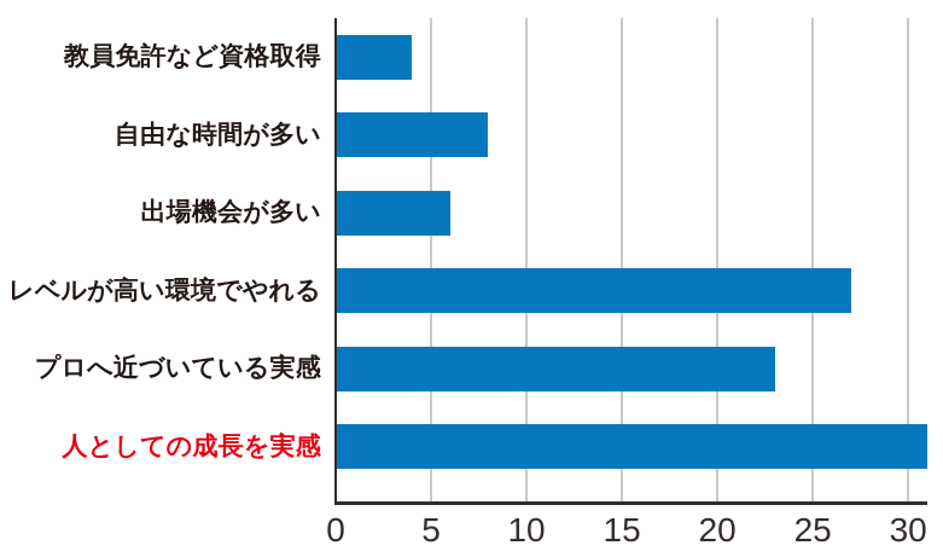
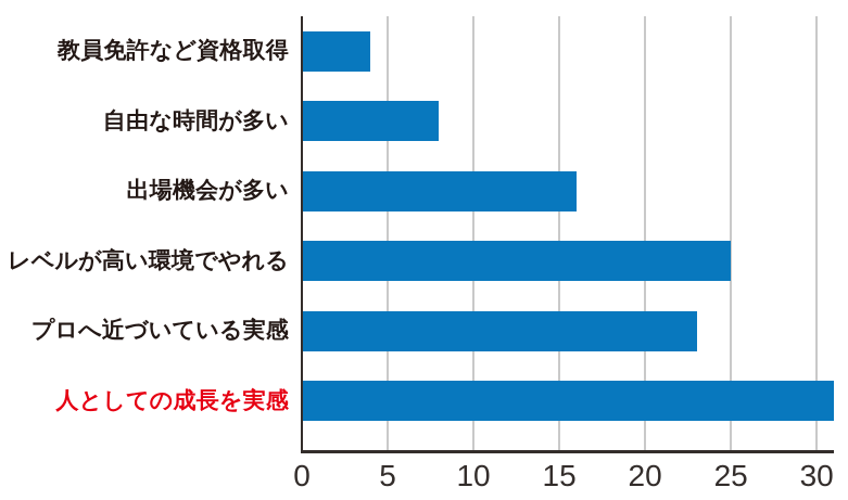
出場機会が多い: 6 -> 16
レベルが高い環境でやれる: 27 -> 25
